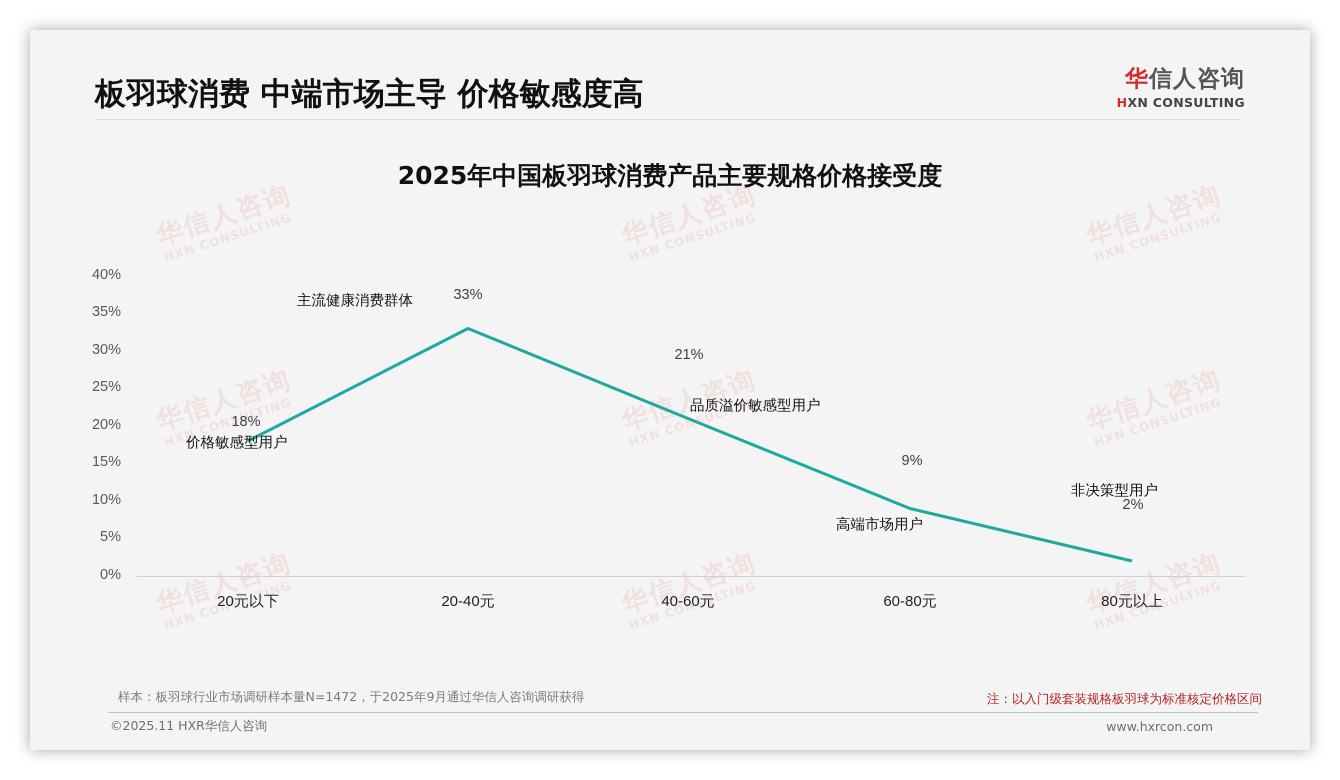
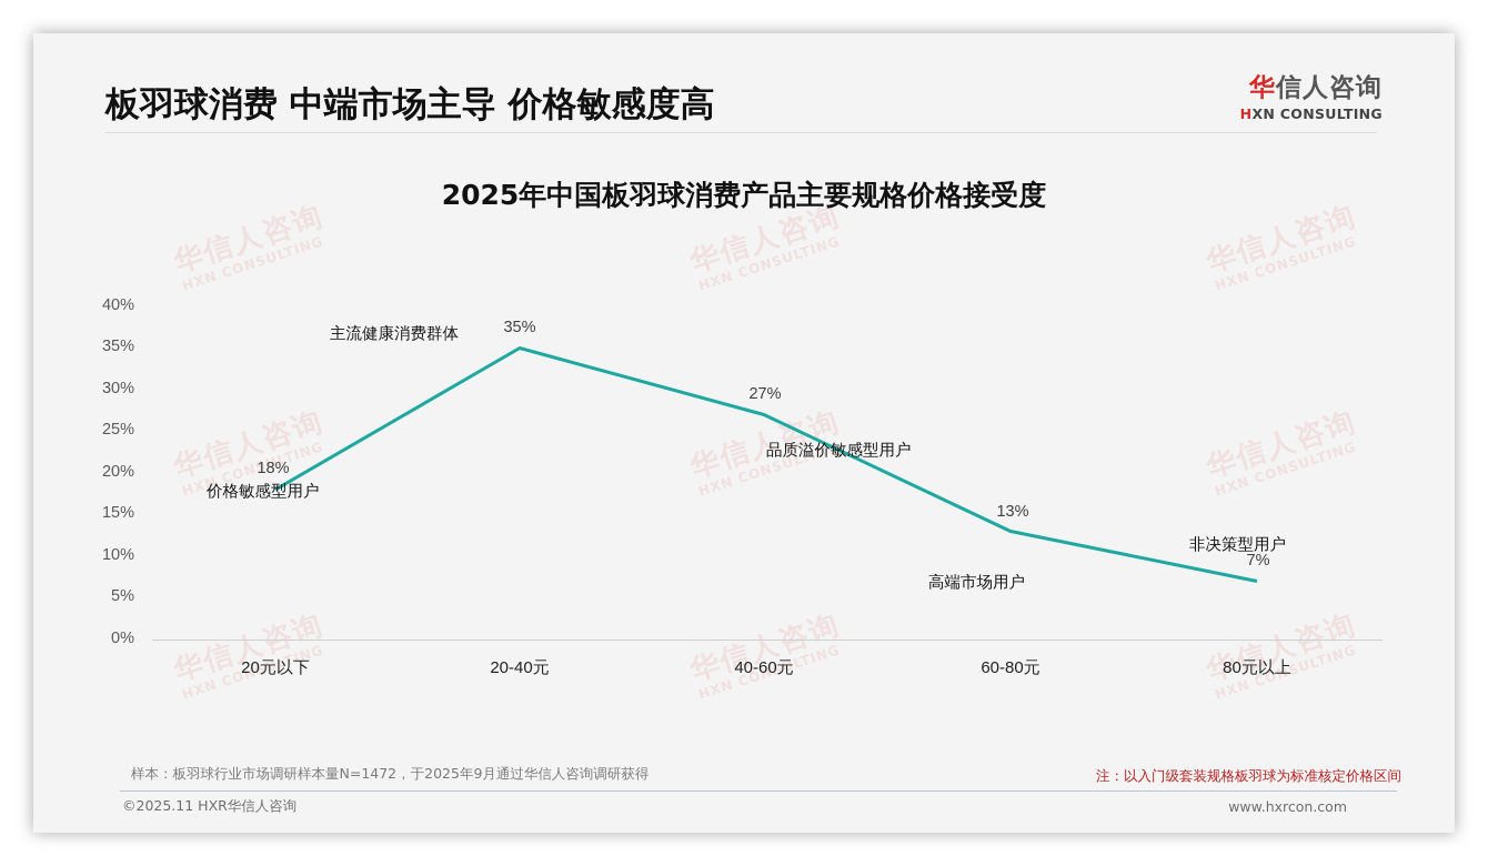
20-40元: 33% -> 35%
40-60元: 21% -> 27%
60-80元: 9% -> 13%
80元以上: 2% -> 7%
